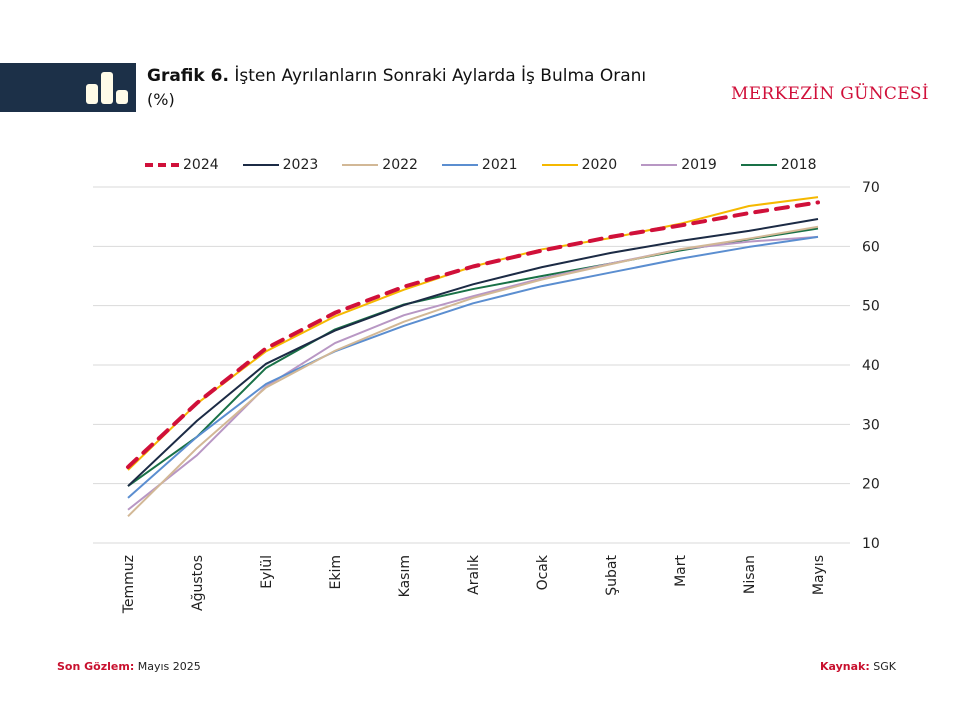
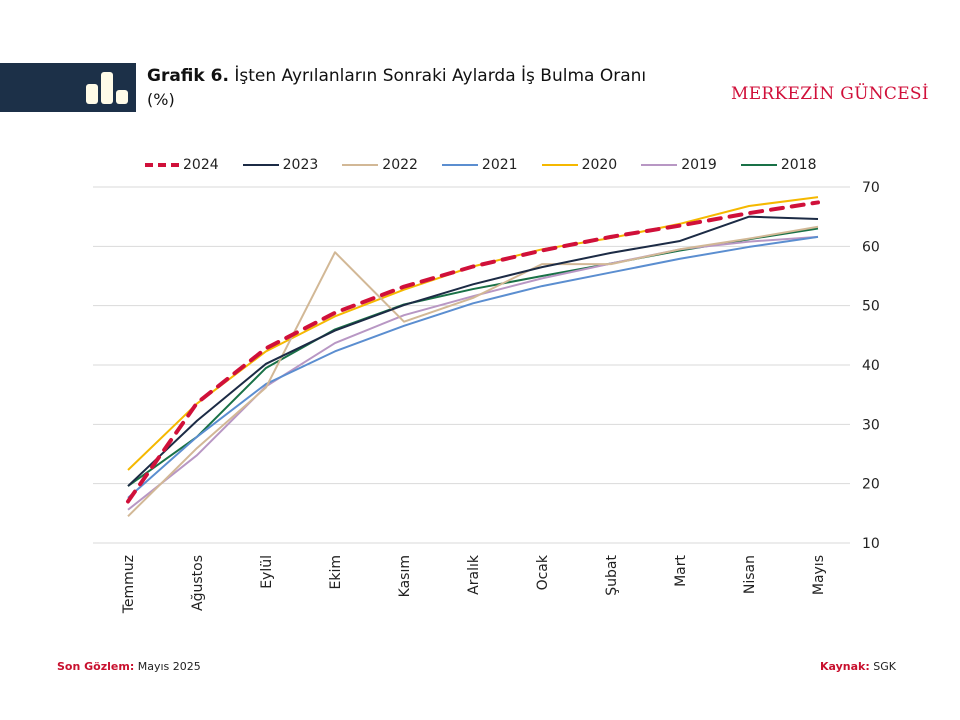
2024/Temmuz: 23 -> 17
2022/Ekim: 42 -> 59
2022/Ocak: 54 -> 57
2023/Nisan: 63 -> 65
